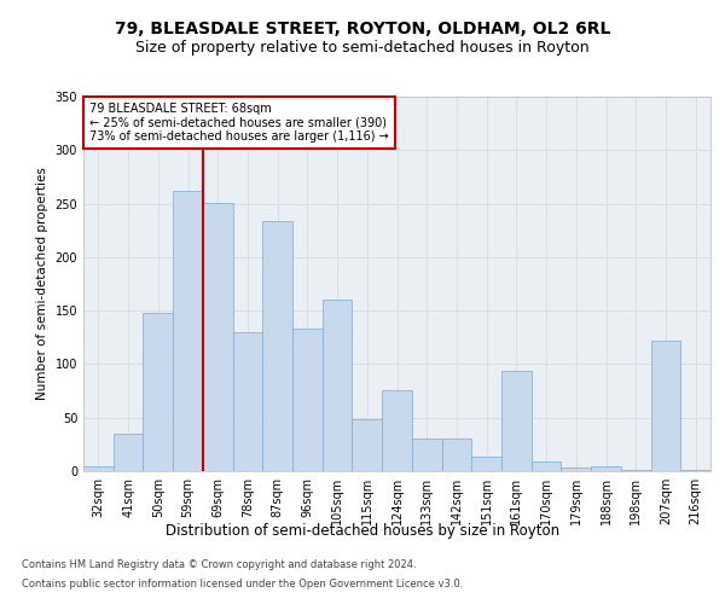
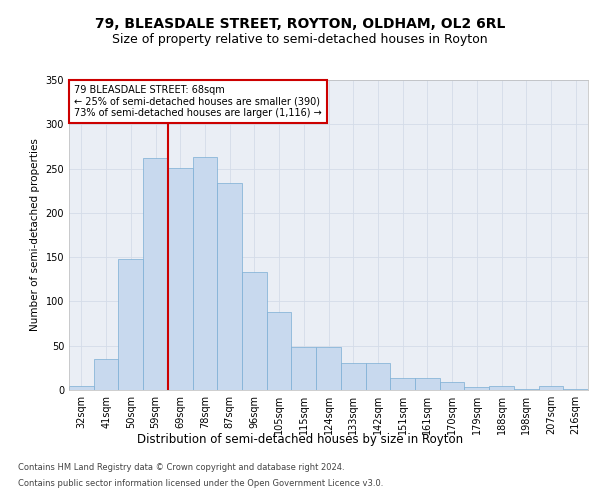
78sqm: 130 -> 263
105sqm: 160 -> 88
124sqm: 76 -> 49
161sqm: 94 -> 13
207sqm: 122 -> 4
